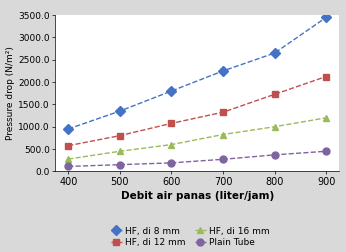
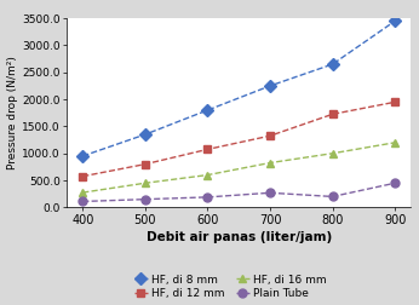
Plain Tube/800: 370 -> 200
HF, di 12 mm/900: 2120 -> 1950
